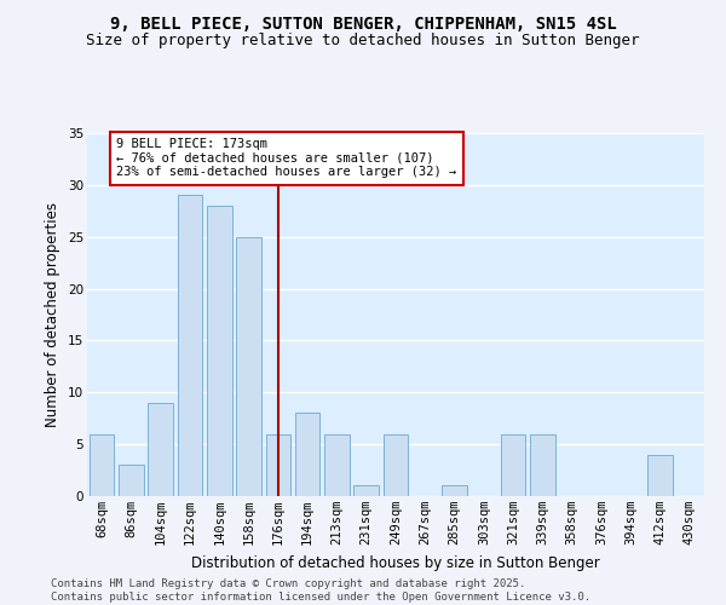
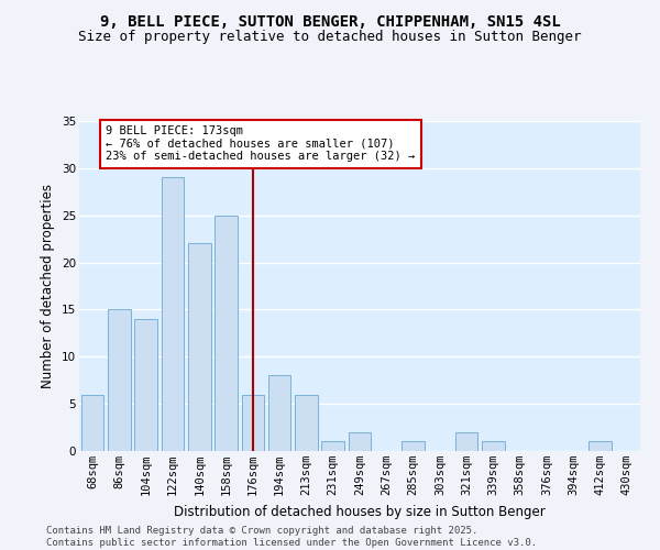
86sqm: 3 -> 15
104sqm: 9 -> 14
140sqm: 28 -> 22
249sqm: 6 -> 2
321sqm: 6 -> 2
339sqm: 6 -> 1
412sqm: 4 -> 1
